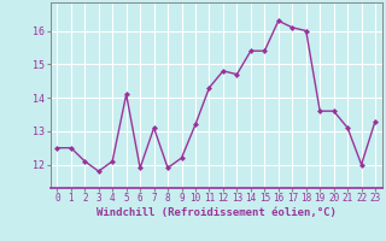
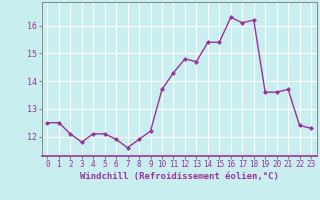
5: 14.1 -> 12.1
7: 13.1 -> 11.6
10: 13.2 -> 13.7
18: 16.0 -> 16.2
21: 13.1 -> 13.7
22: 12.0 -> 12.4
23: 13.3 -> 12.3
